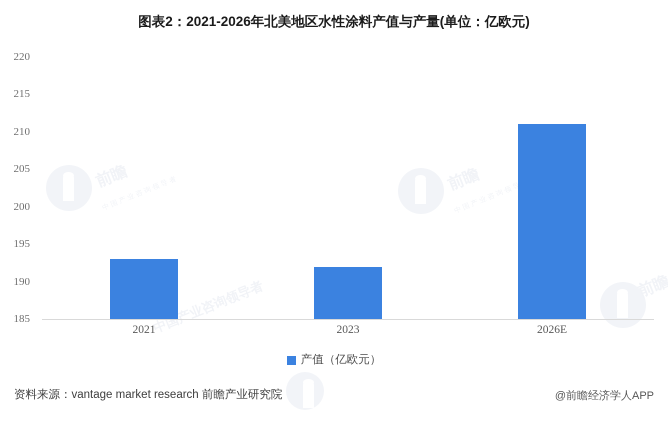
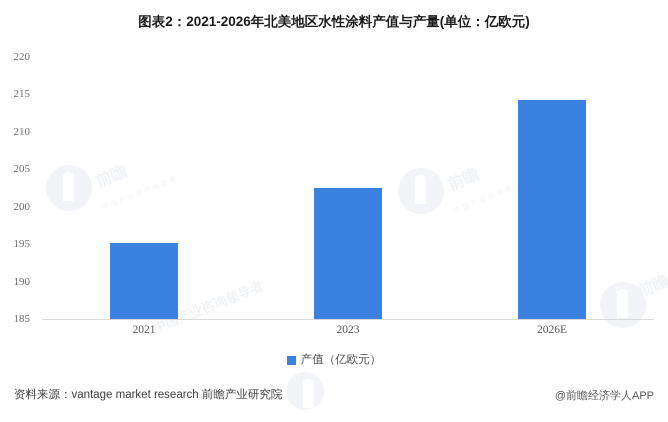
2021: 193 -> 195
2023: 192 -> 202
2026E: 211 -> 214
